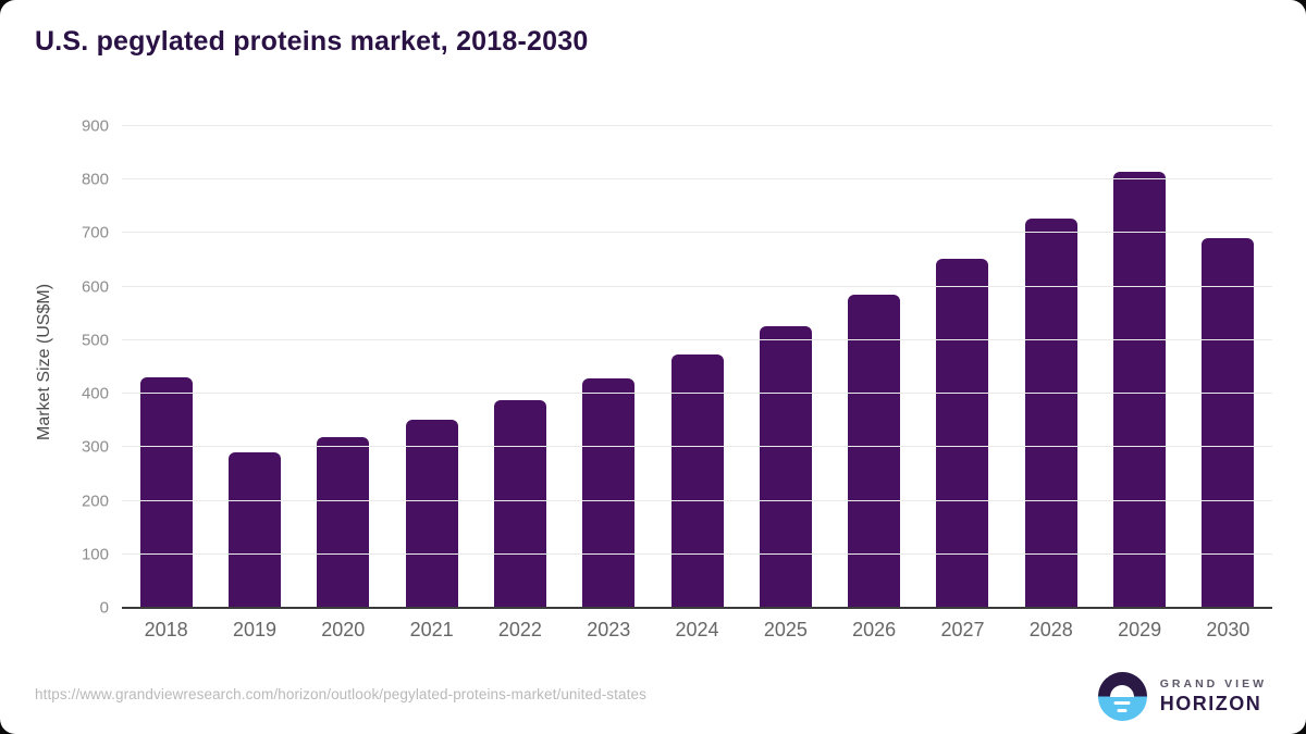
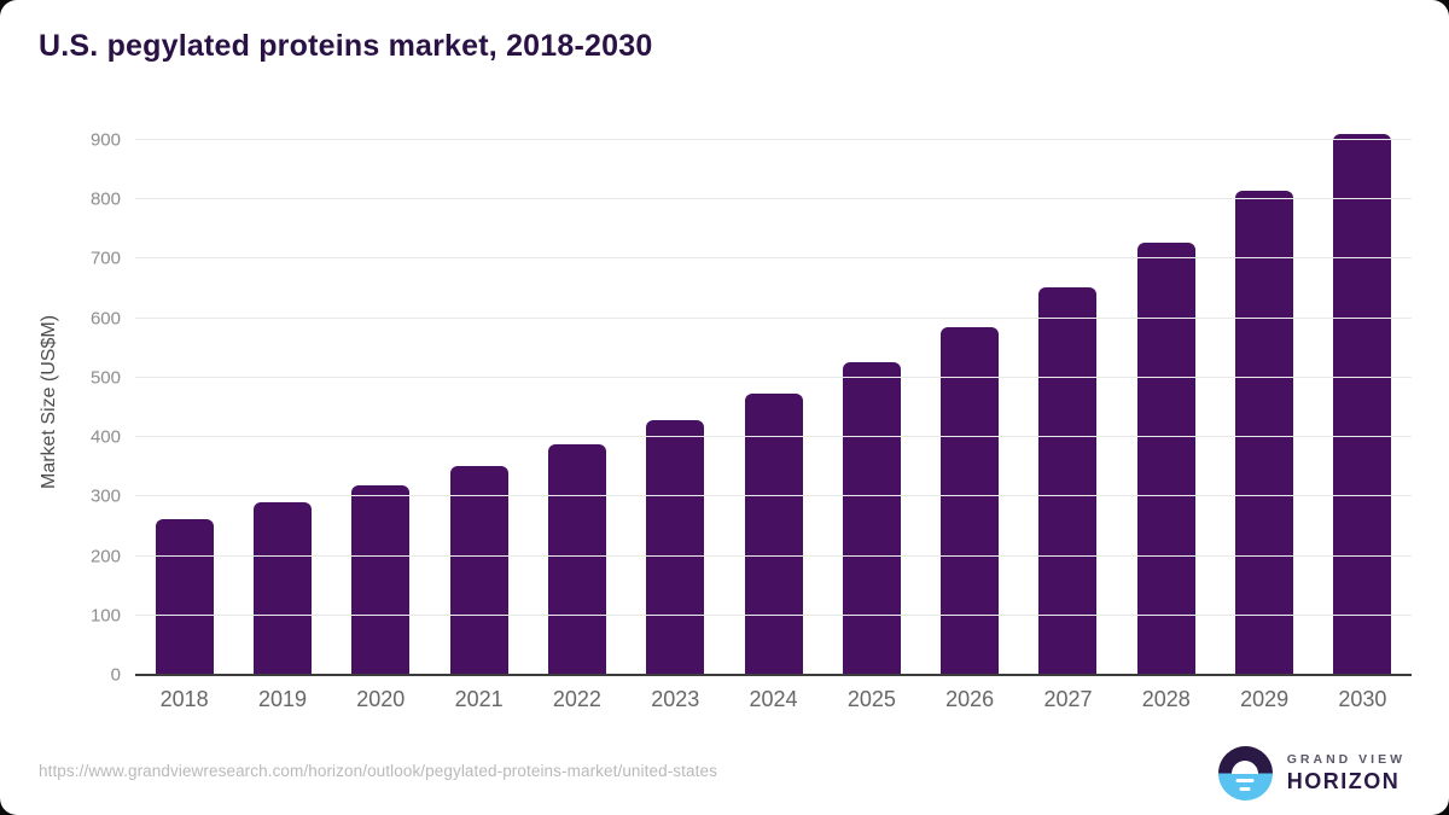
2018: 430 -> 260
2030: 690 -> 910
